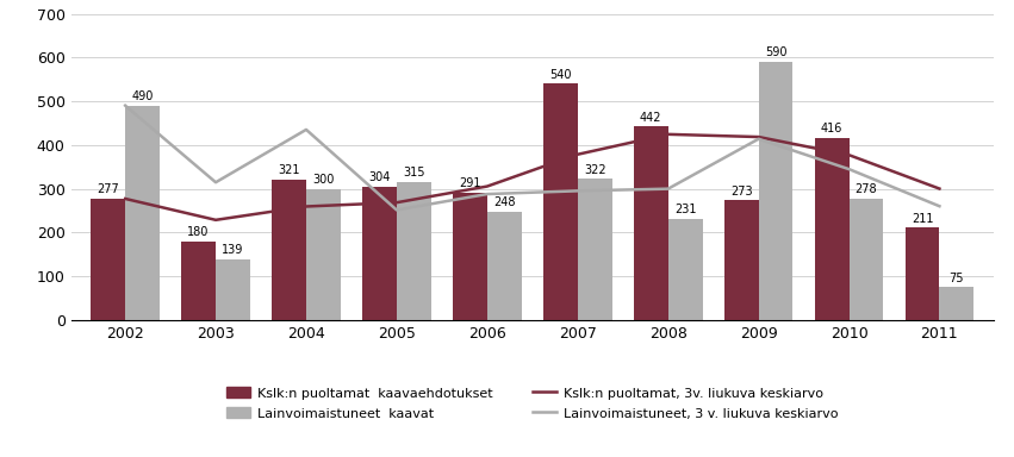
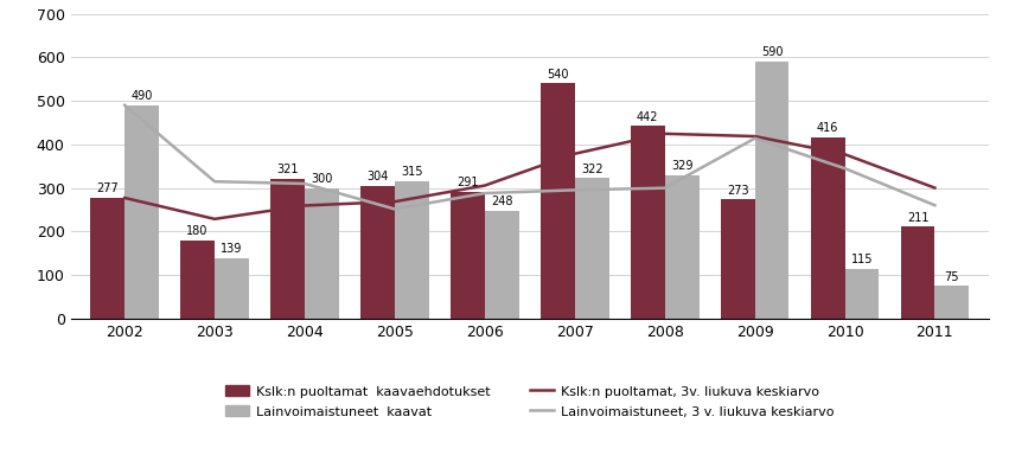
Lainvoimaistuneet, 3 v. liukuva keskiarvo/2004: 435 -> 310
Lainvoimaistuneet kaavat/2008: 231 -> 329
Lainvoimaistuneet kaavat/2010: 278 -> 115
